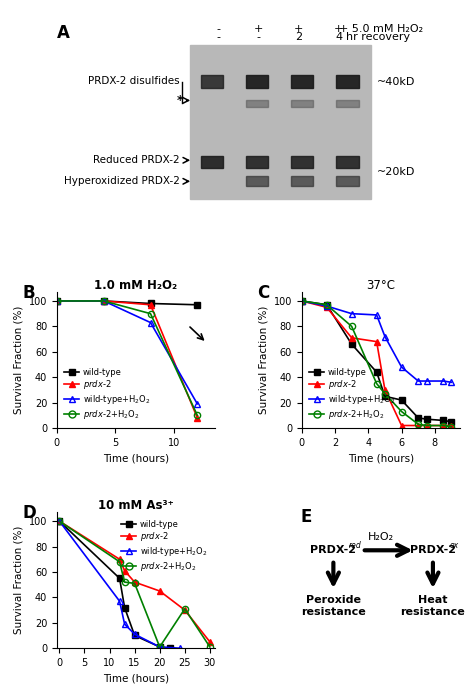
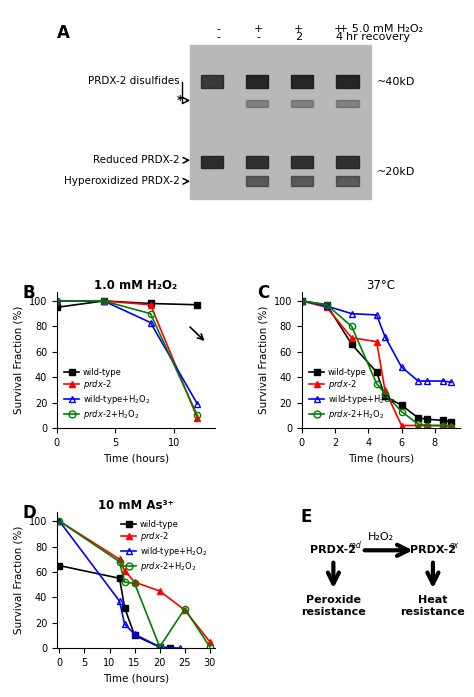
1.0 mM H₂O₂/wild-type/0: 100 -> 95
37°C/wild-type/6: 22 -> 18
10 mM As³⁺/wild-type/0: 100 -> 65
